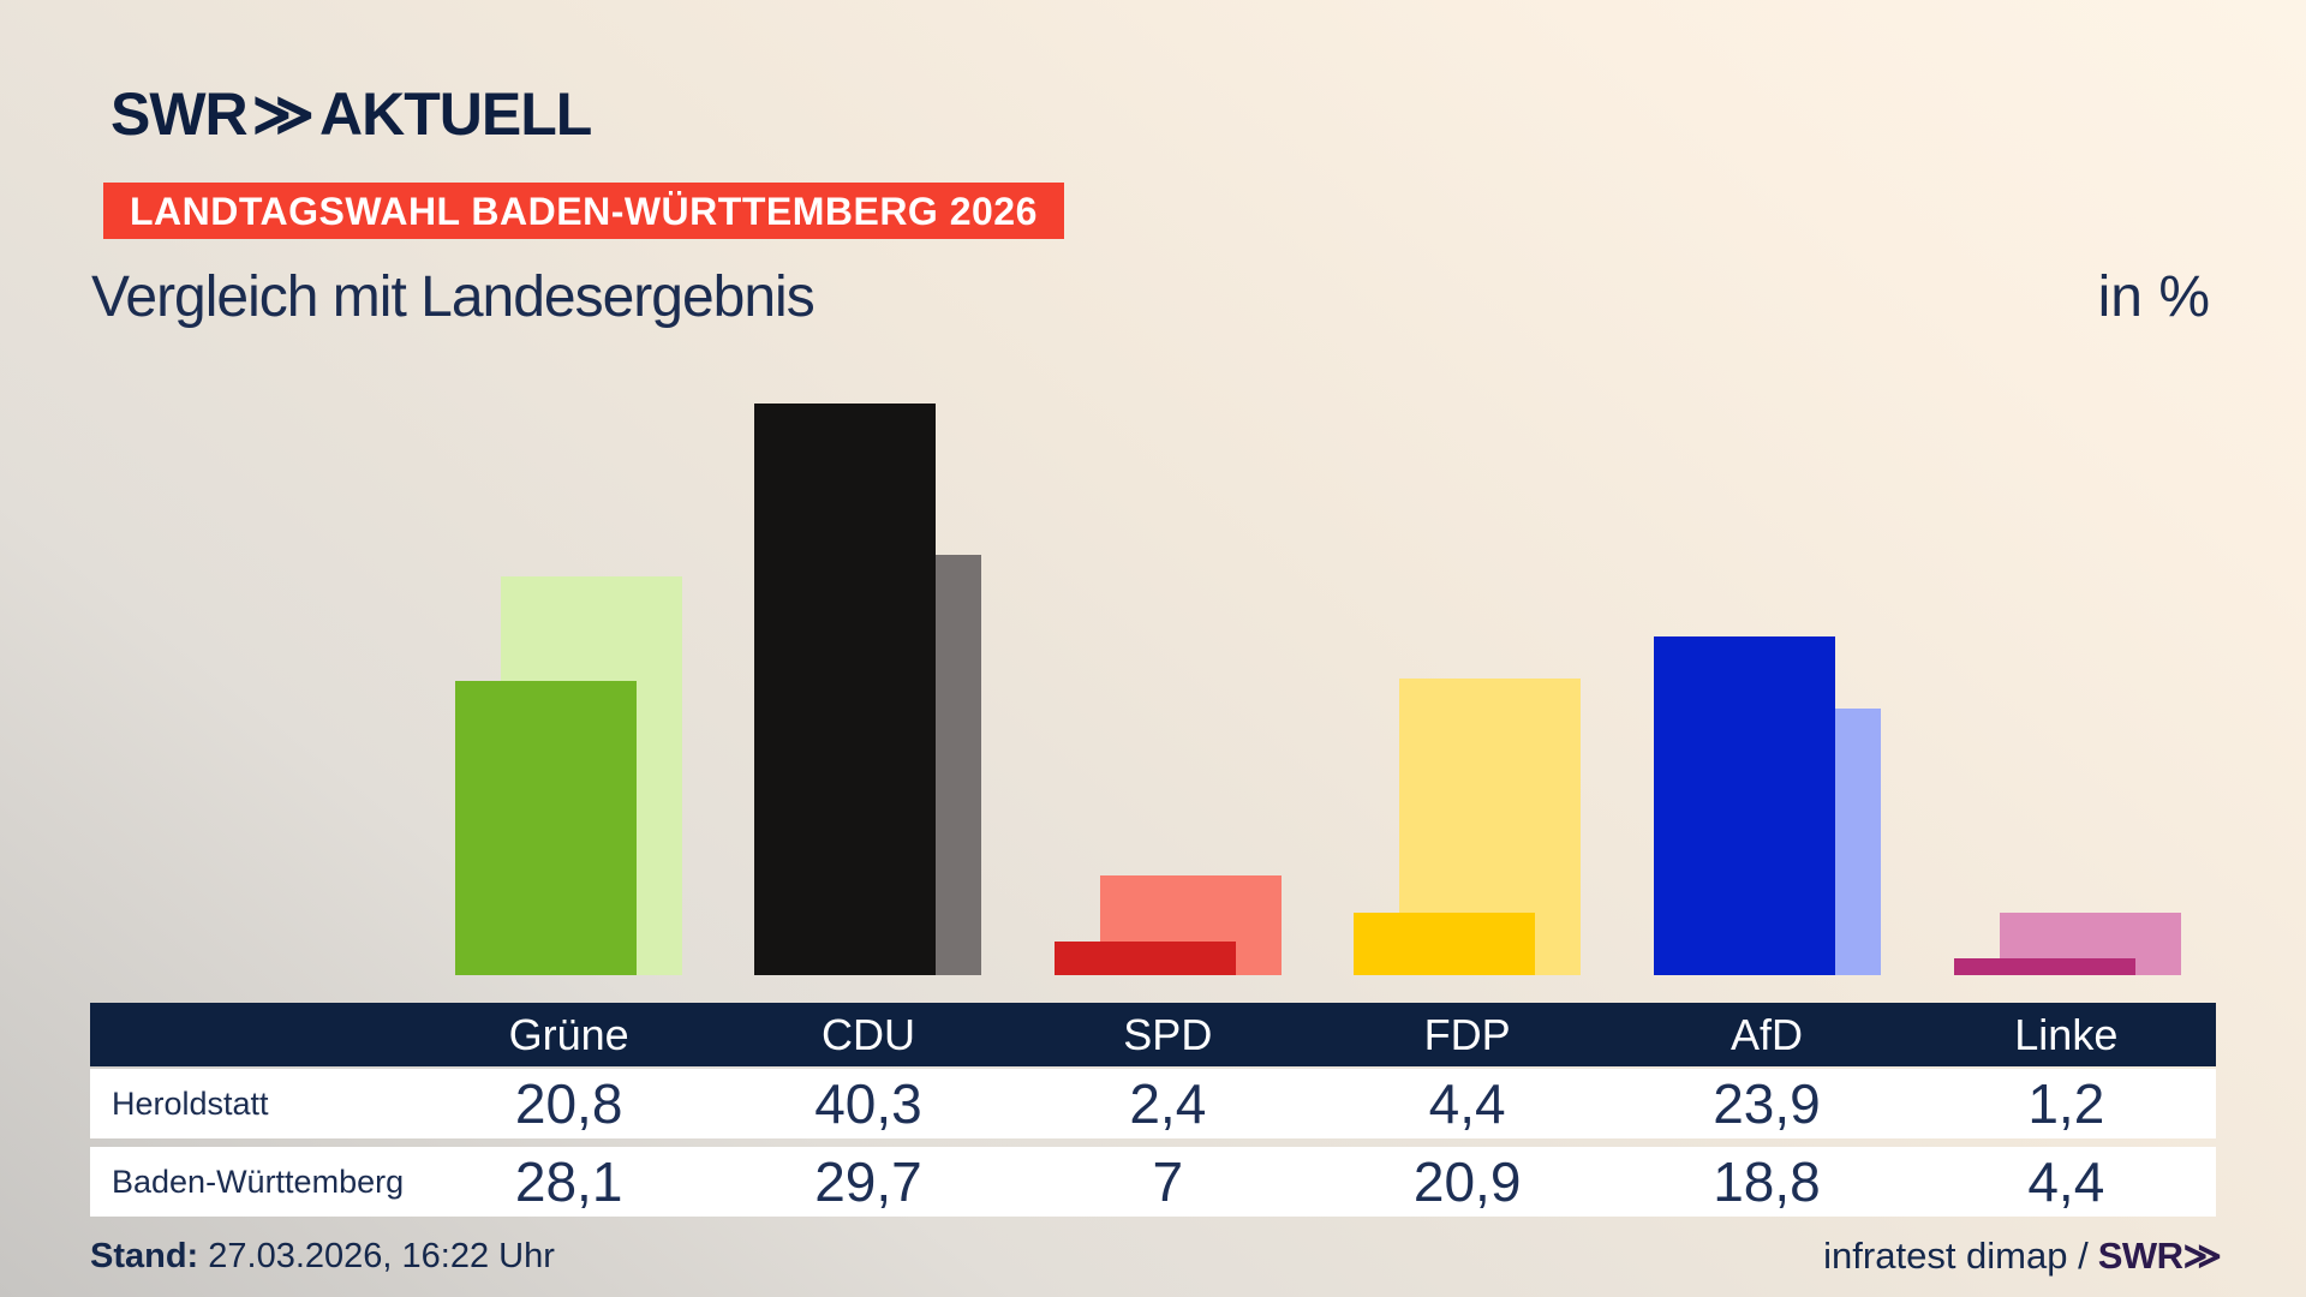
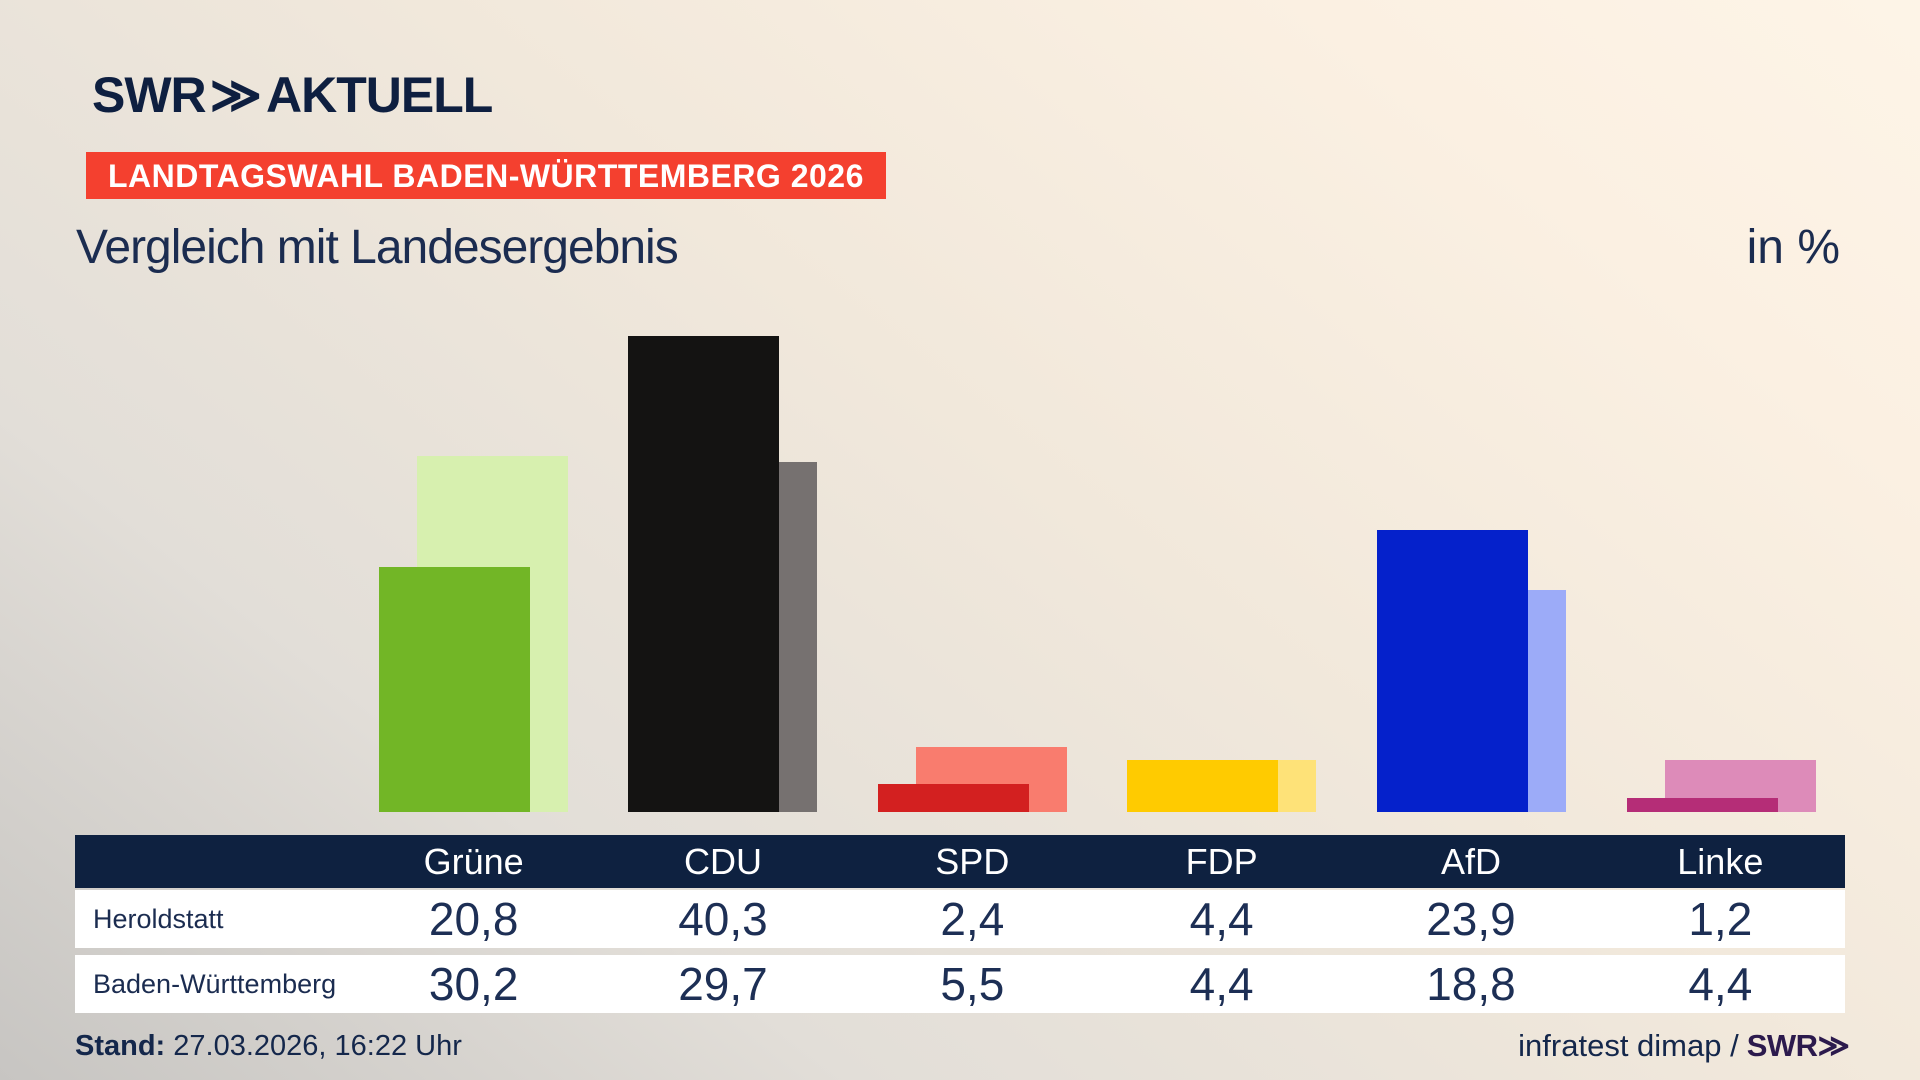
Baden-Württemberg/Grüne: 28,1 -> 30,2
Baden-Württemberg/SPD: 7 -> 5,5
Baden-Württemberg/FDP: 20,9 -> 4,4
